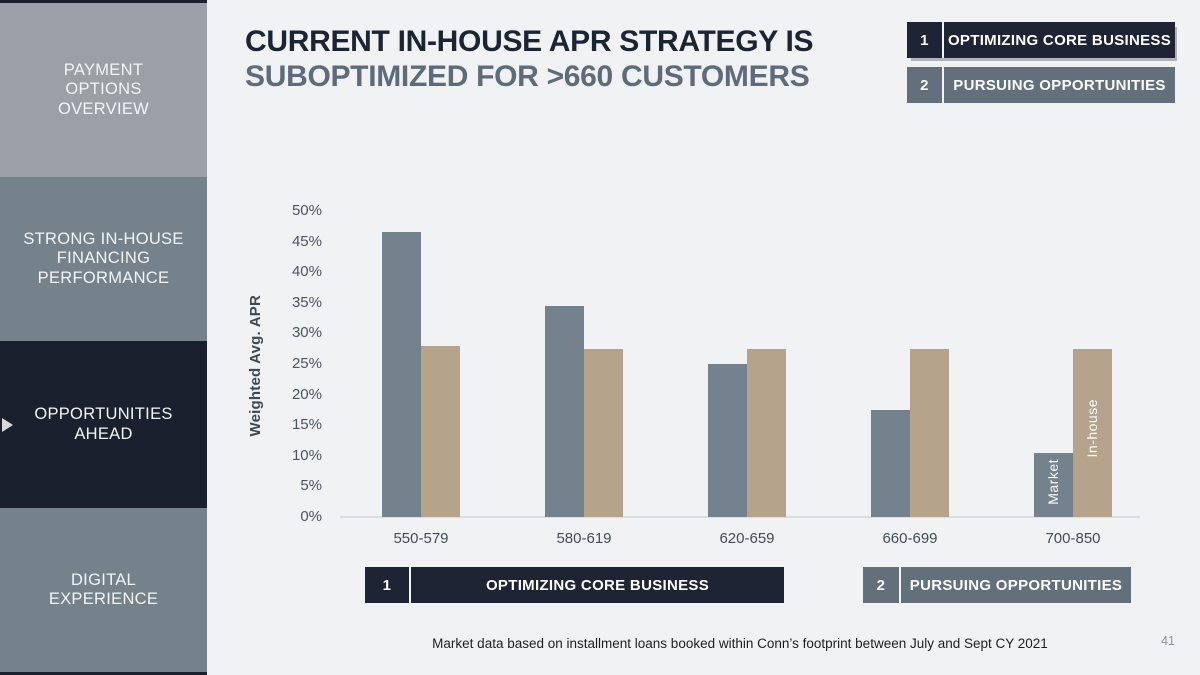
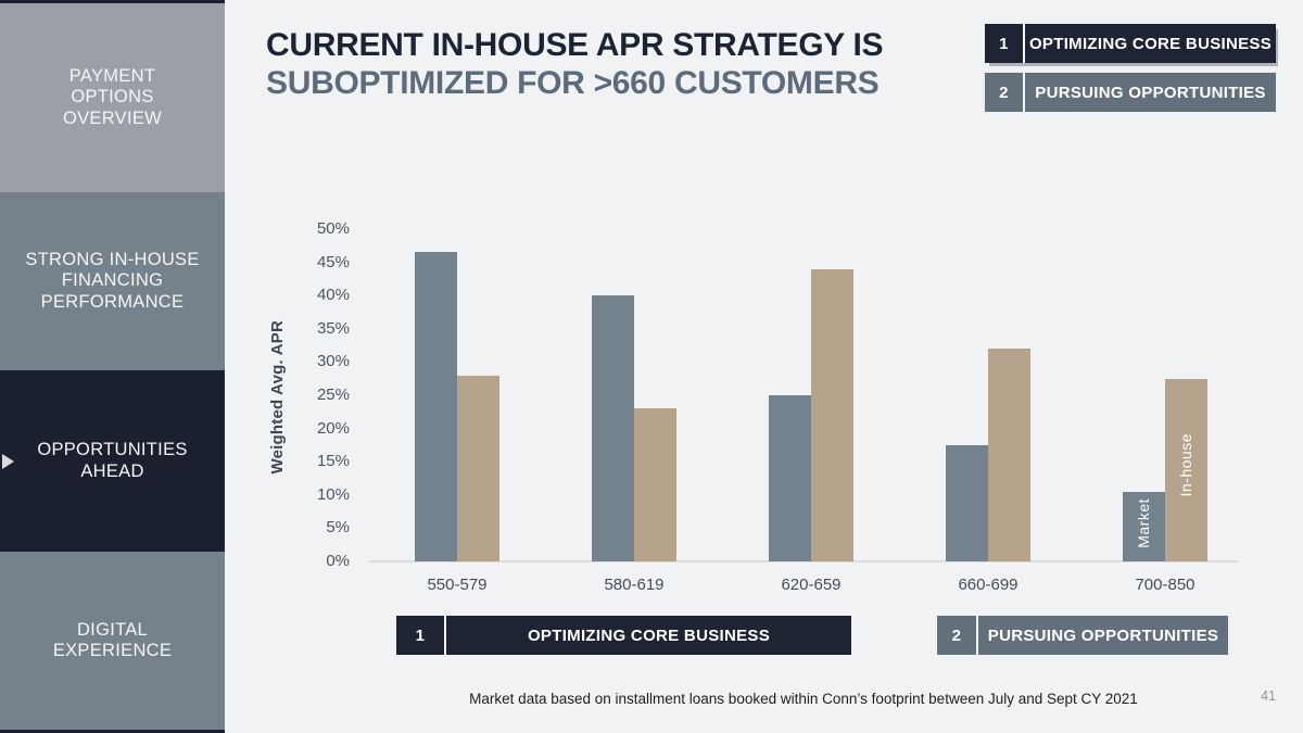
Market/580-619: 34% -> 40%
In-house/580-619: 28% -> 23%
In-house/620-659: 28% -> 44%
In-house/660-699: 28% -> 32%
